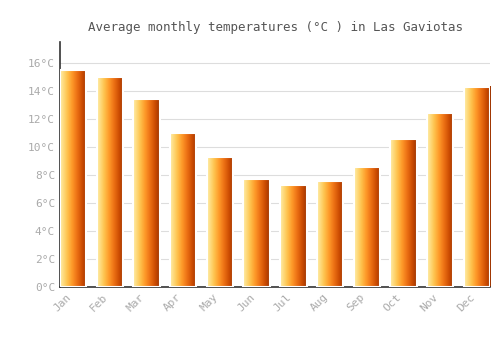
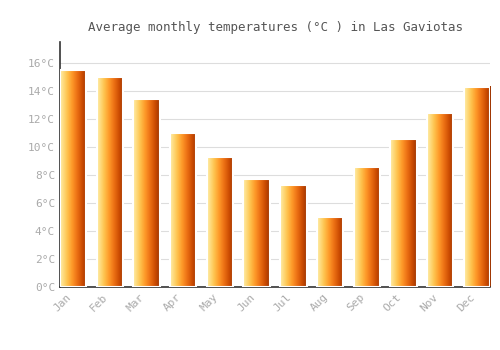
Aug: 7.6°C -> 5.0°C
